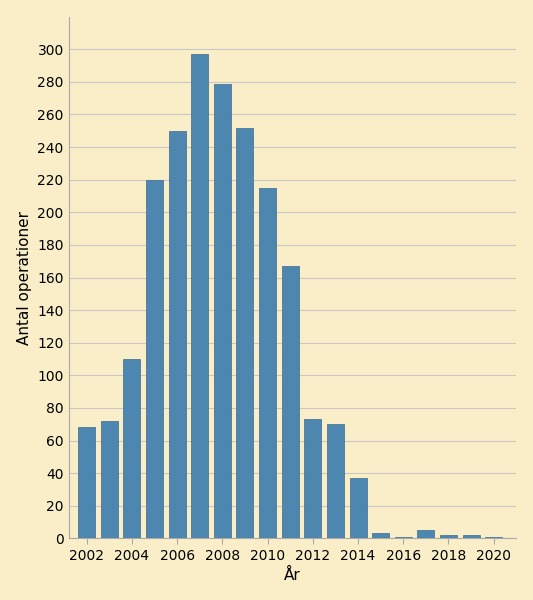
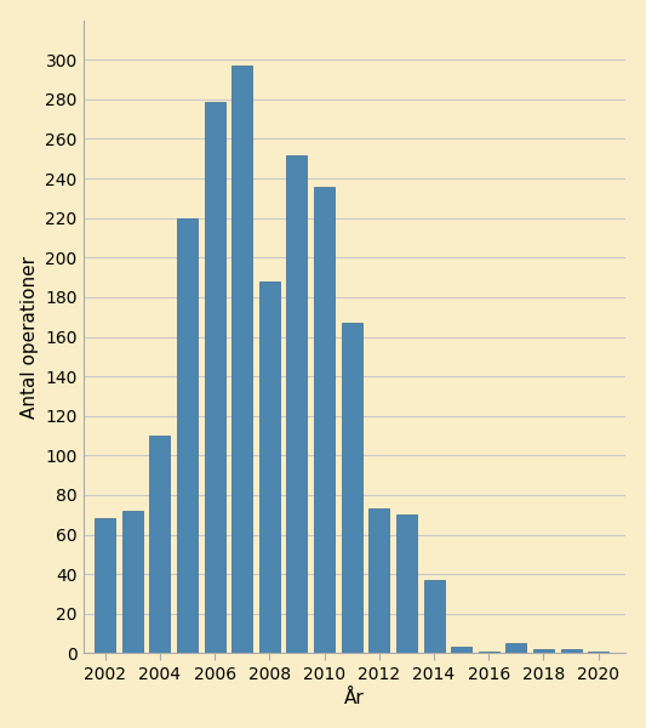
2006: 250 -> 279
2008: 279 -> 188
2010: 215 -> 236
